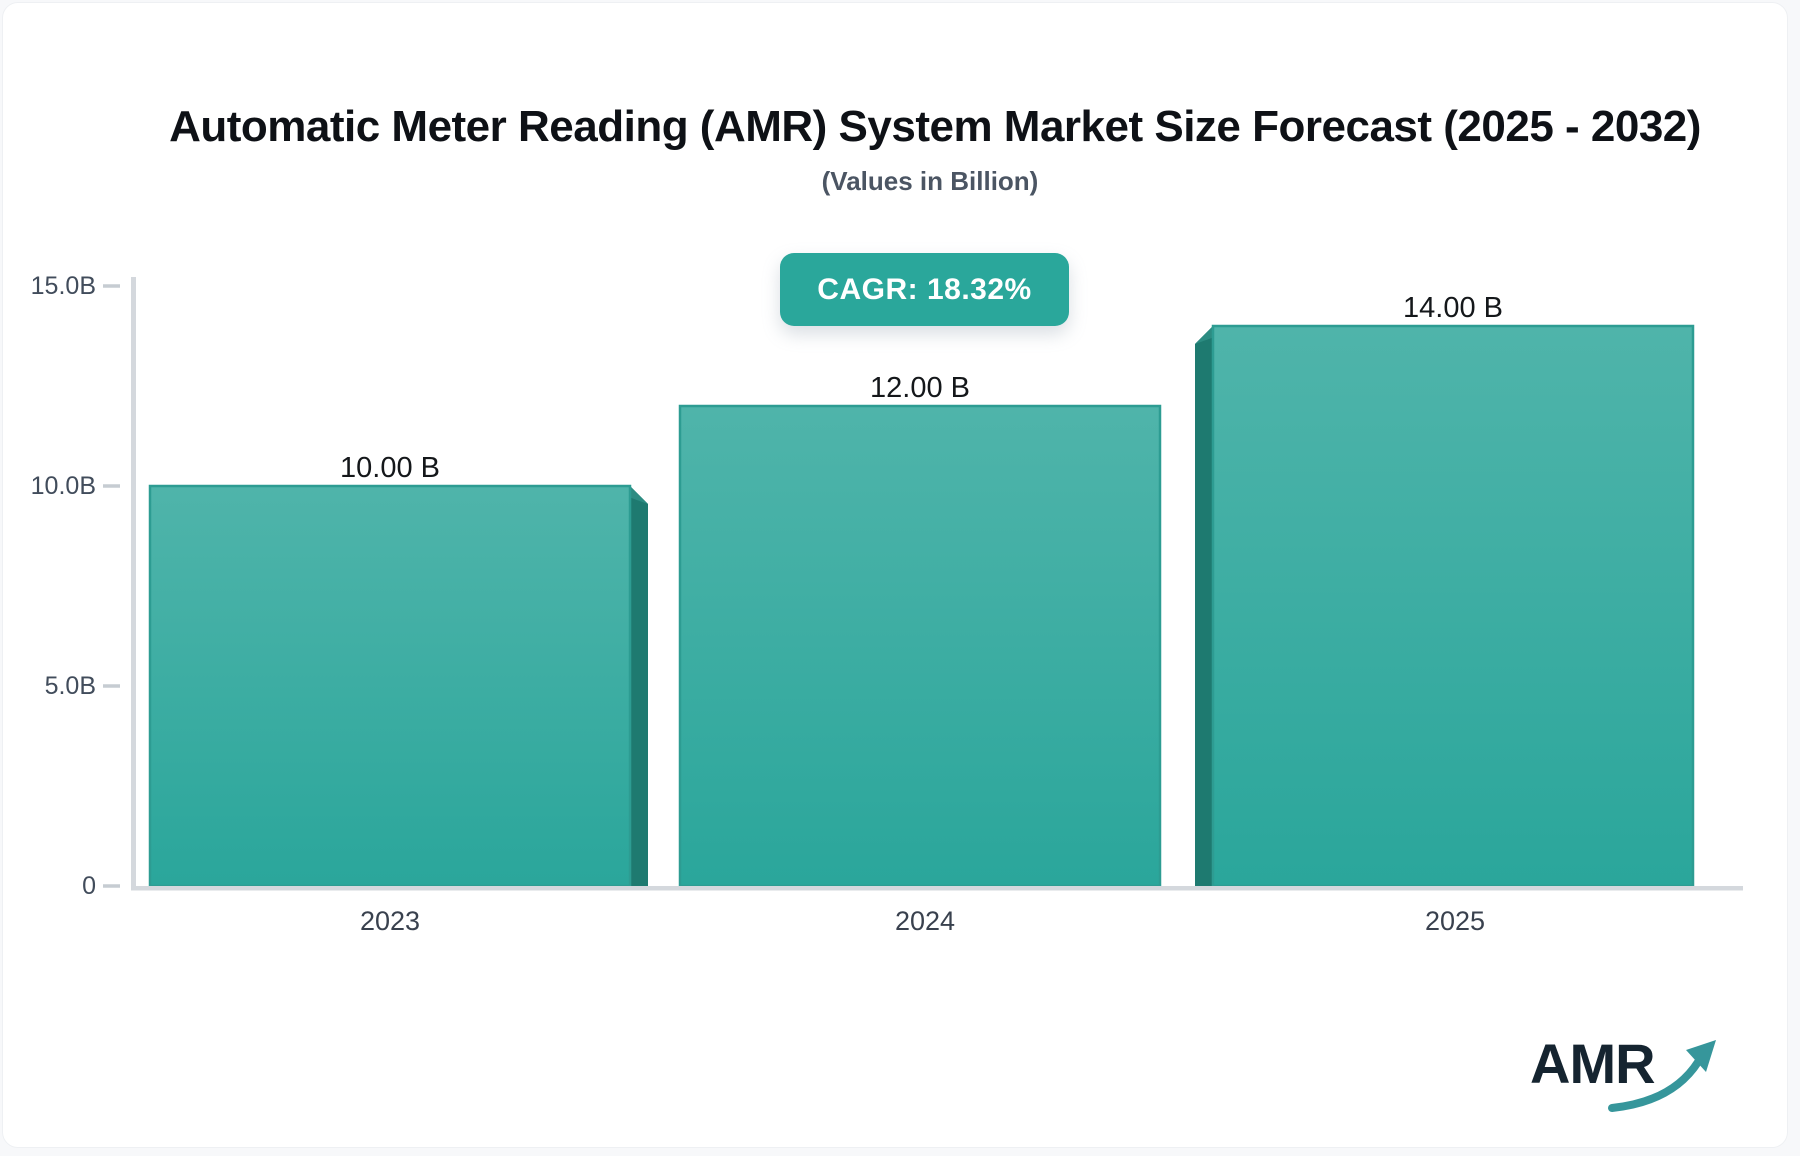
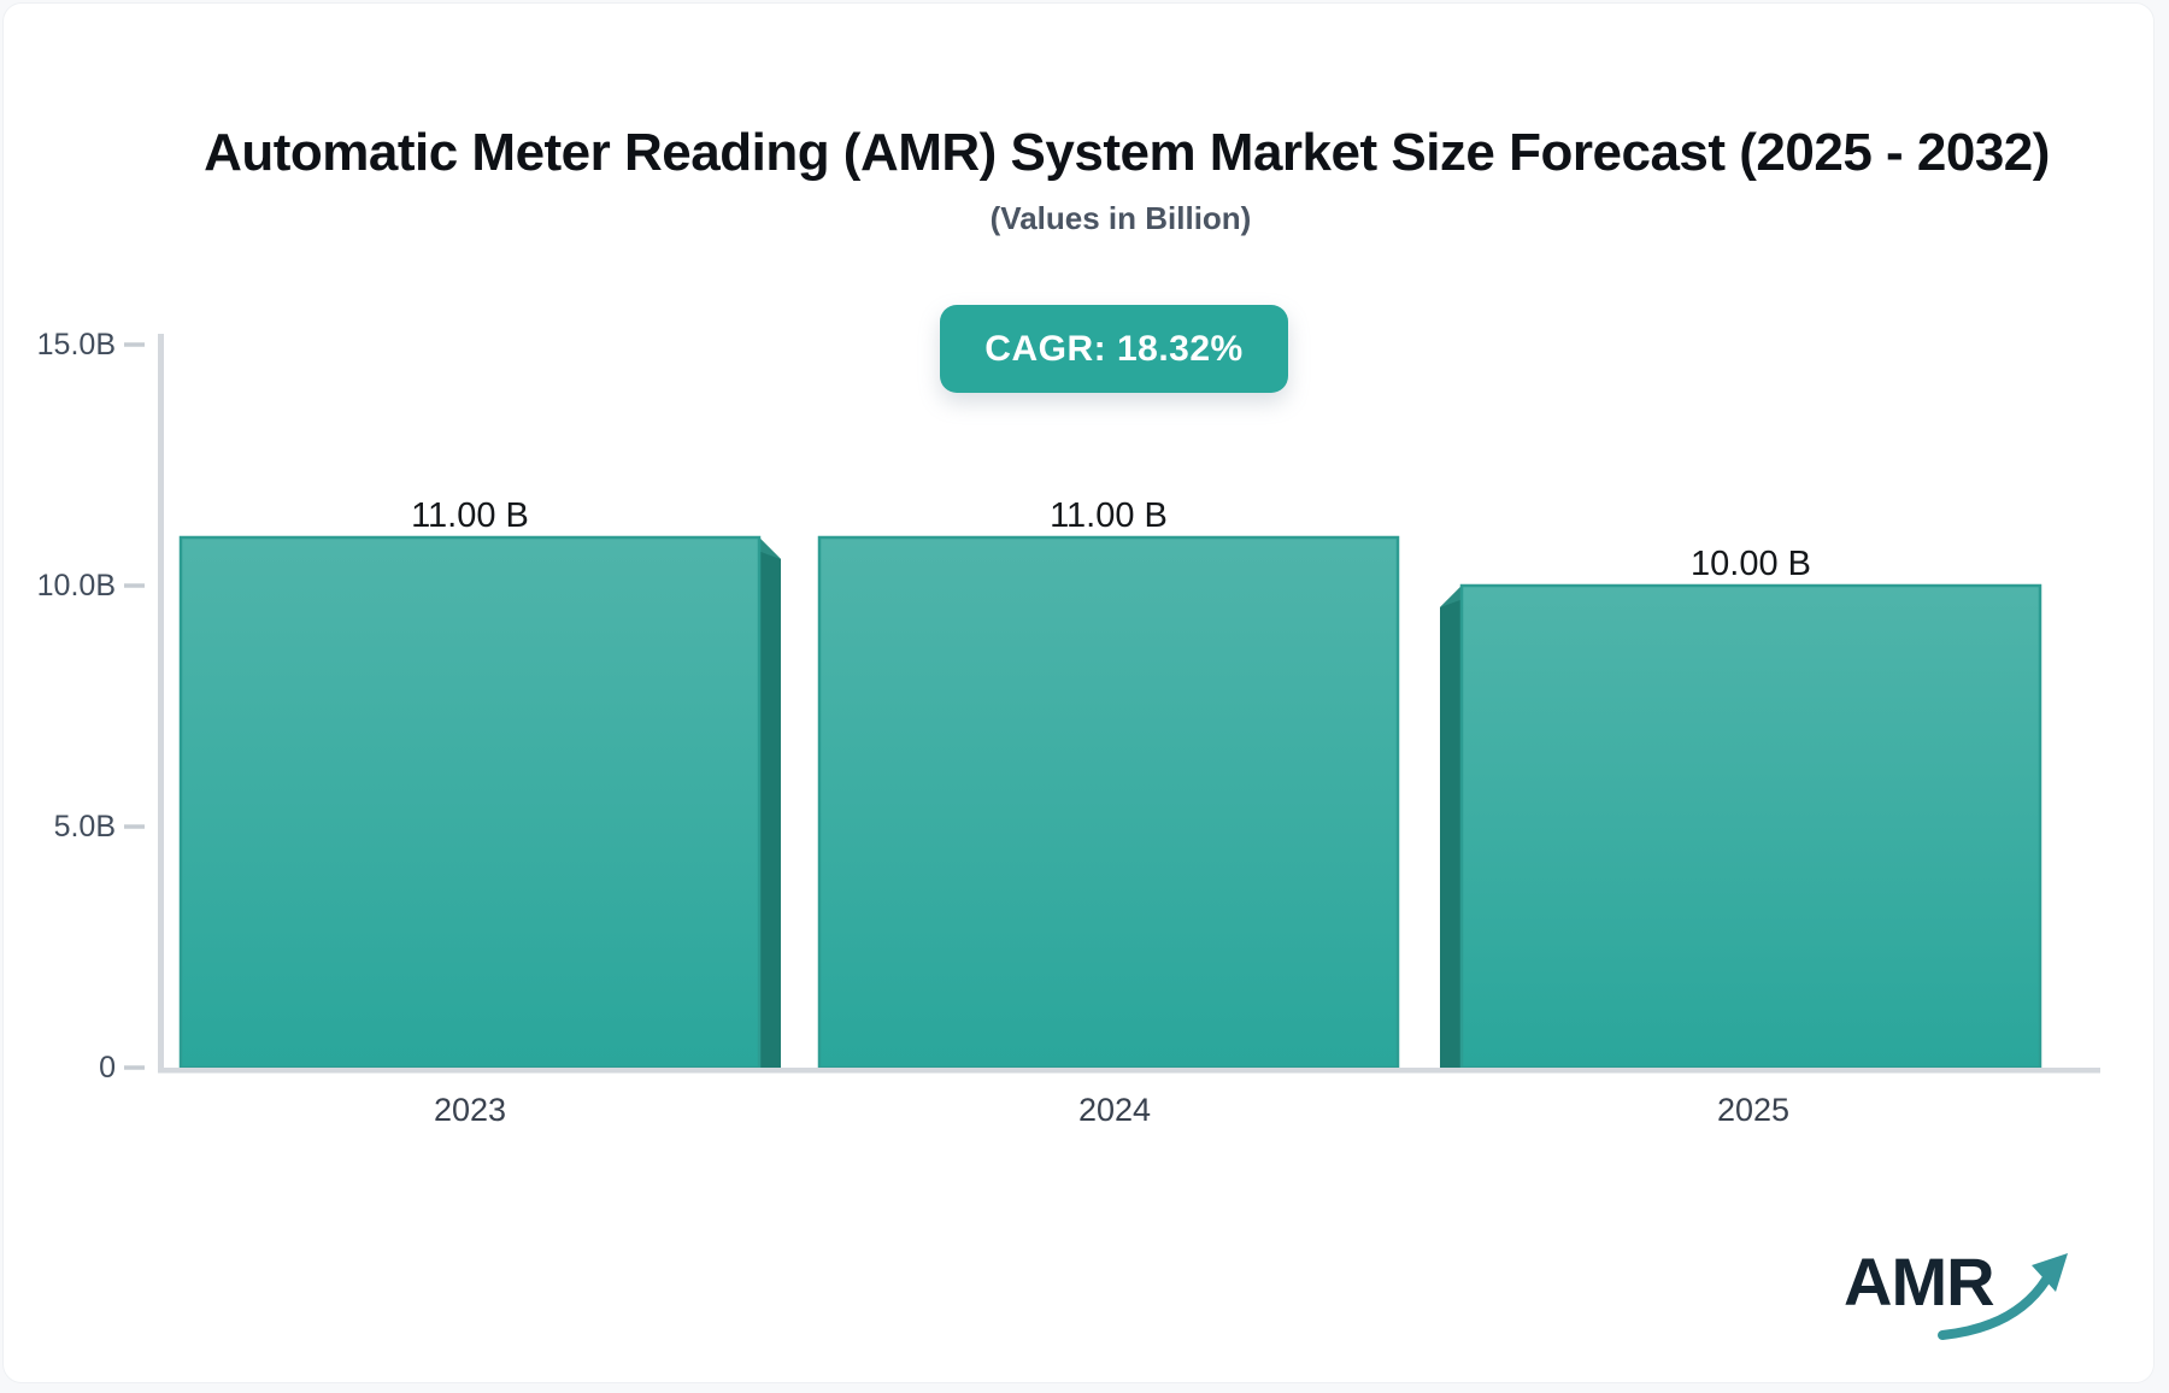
2023: 10.00 -> 11.00
2024: 12.00 -> 11.00
2025: 14.00 -> 10.00
